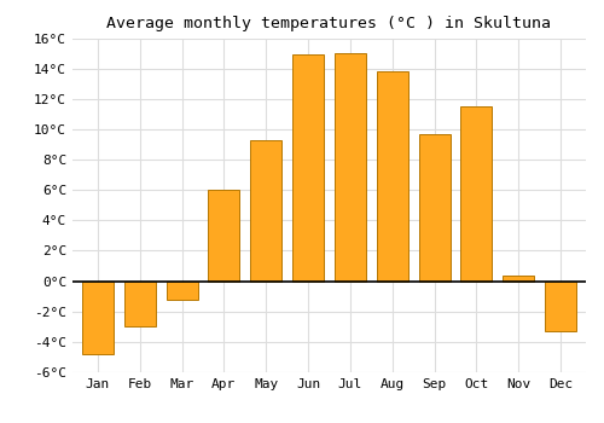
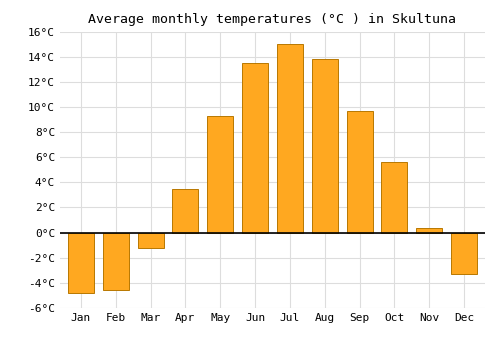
Feb: -3.0°C -> -4.6°C
Apr: 6.0°C -> 3.5°C
Jun: 14.9°C -> 13.5°C
Oct: 11.5°C -> 5.6°C
